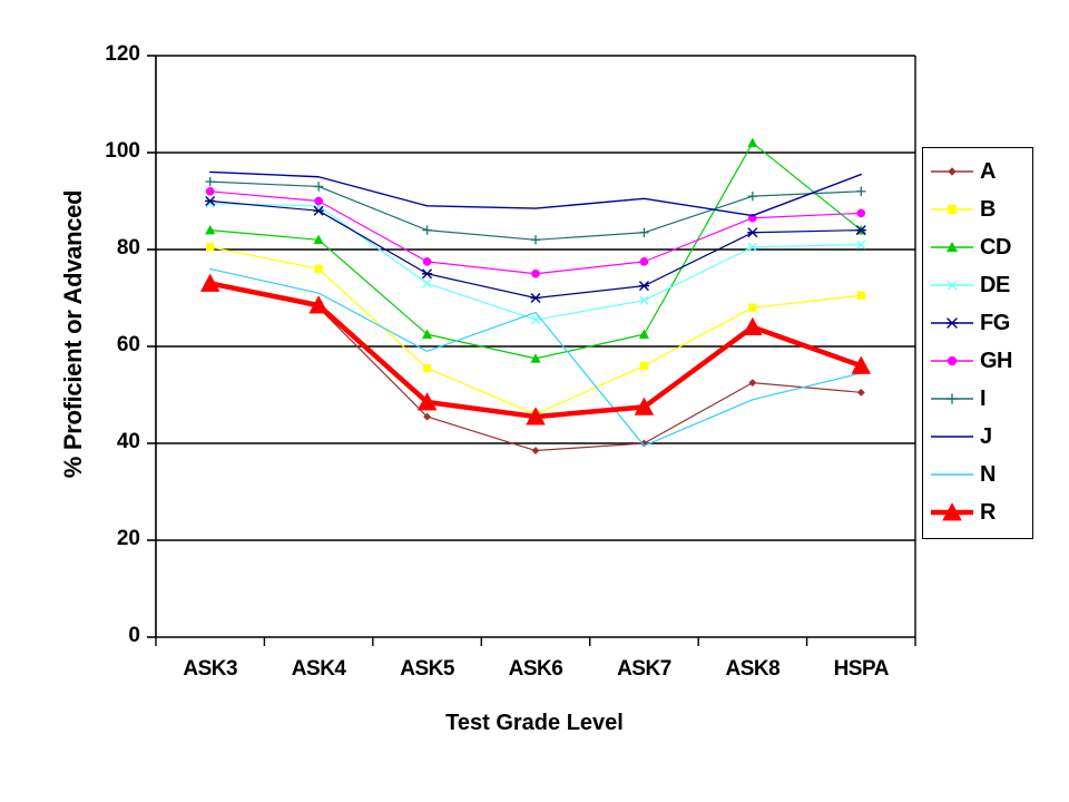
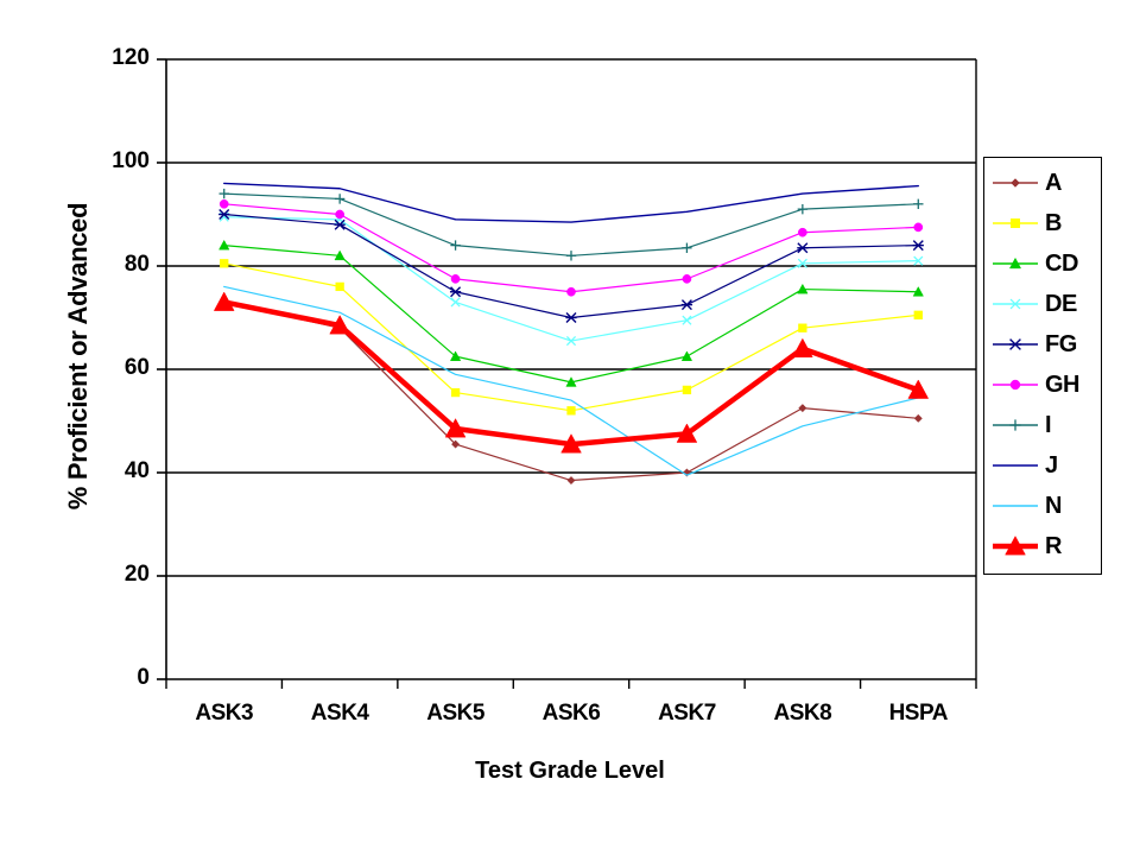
B/ASK6: 46 -> 52
N/ASK6: 67 -> 54
CD/ASK8: 102 -> 76
J/ASK8: 87 -> 94
CD/HSPA: 84 -> 75
